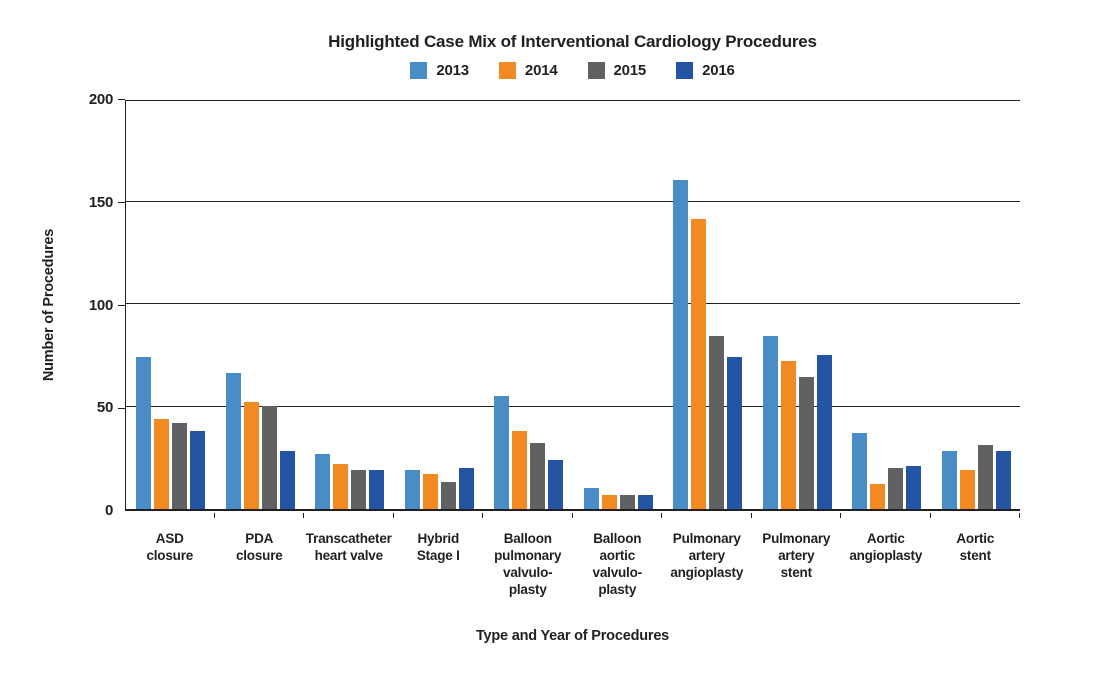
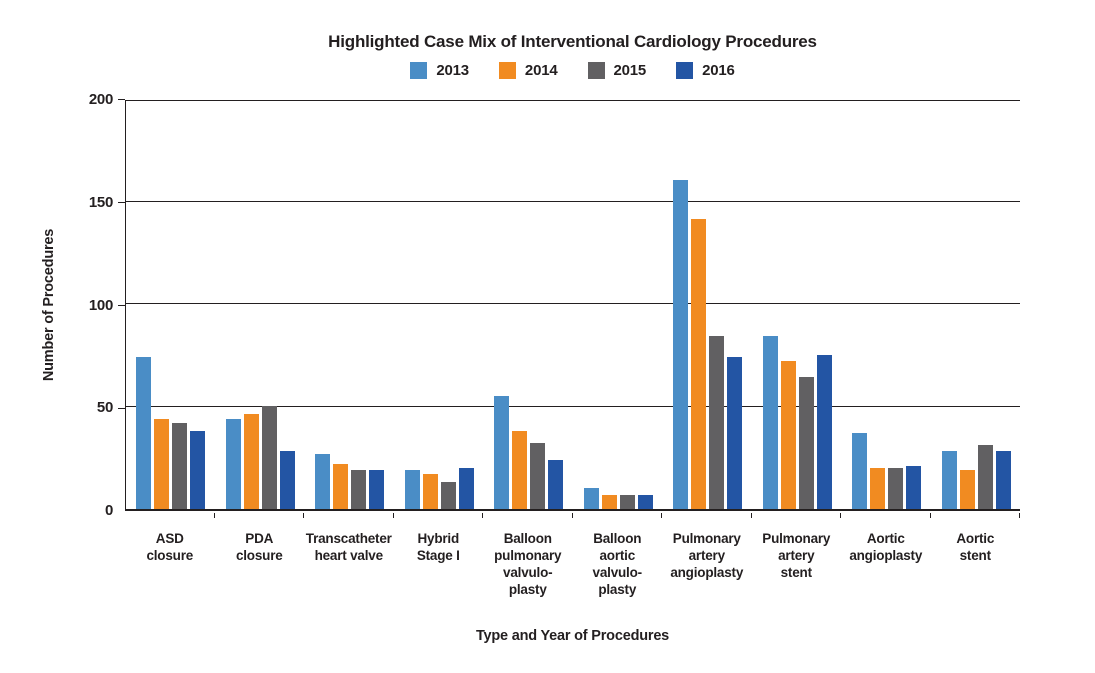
2013/PDA closure: 66 -> 44
2014/PDA closure: 52 -> 46
2014/Aortic angioplasty: 12 -> 20
